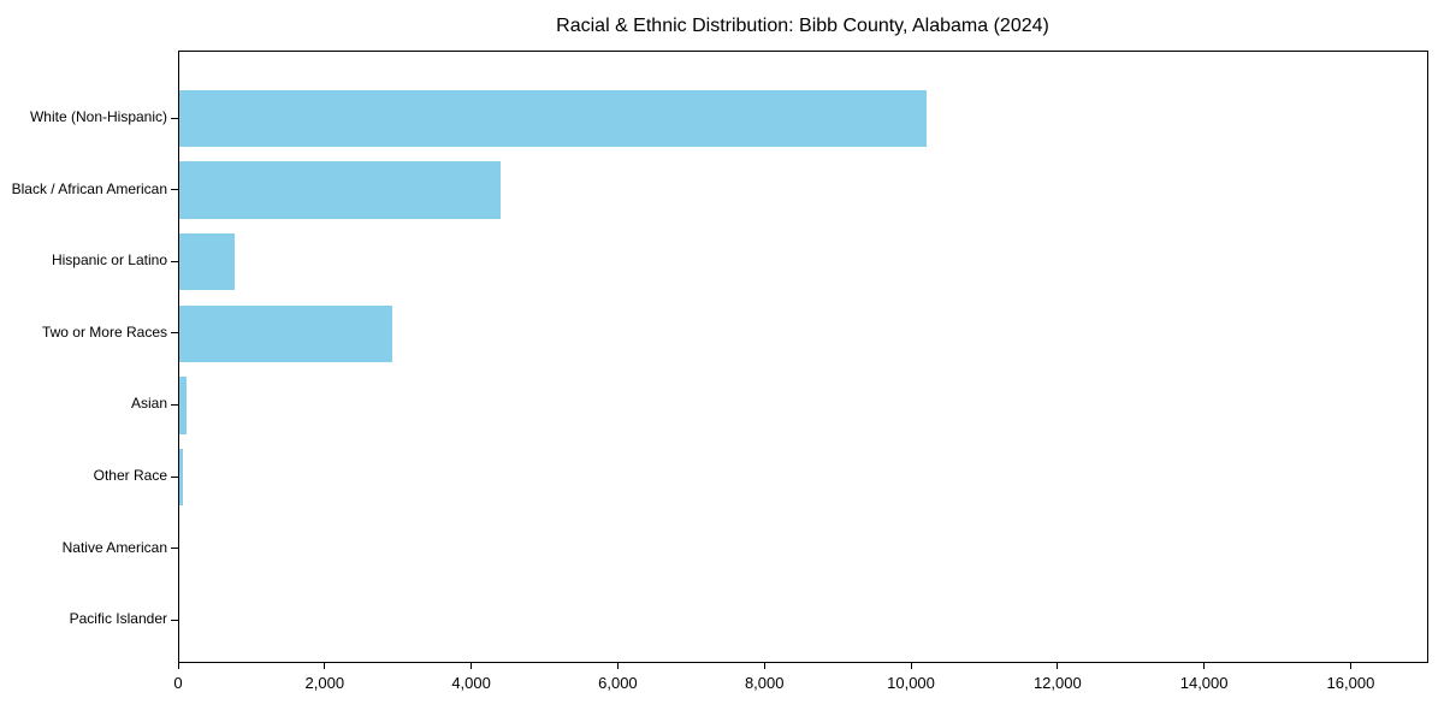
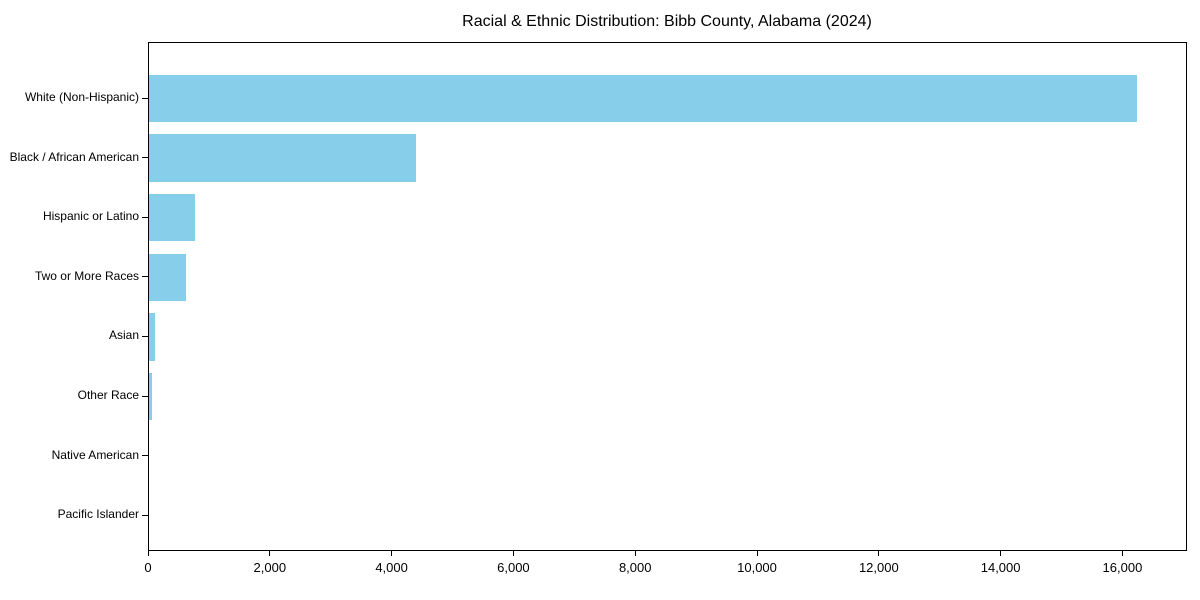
White (Non-Hispanic): 10200 -> 16200
Two or More Races: 2900 -> 600
